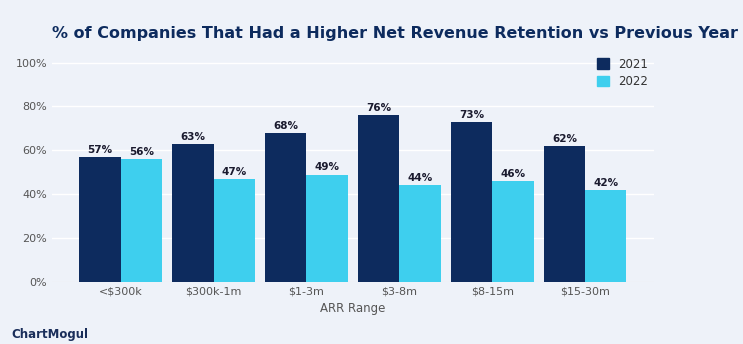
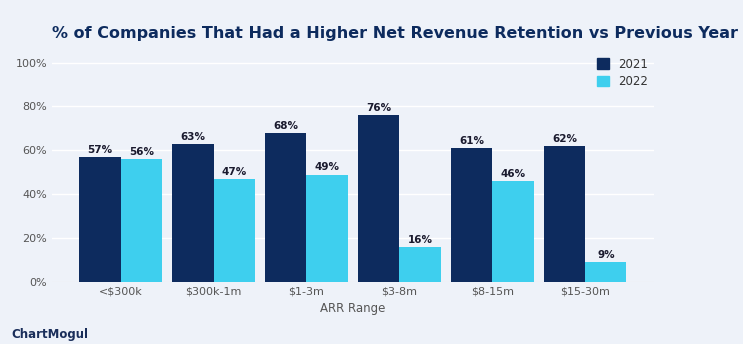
2022/$3-8m: 44% -> 16%
2021/$8-15m: 73% -> 61%
2022/$15-30m: 42% -> 9%
